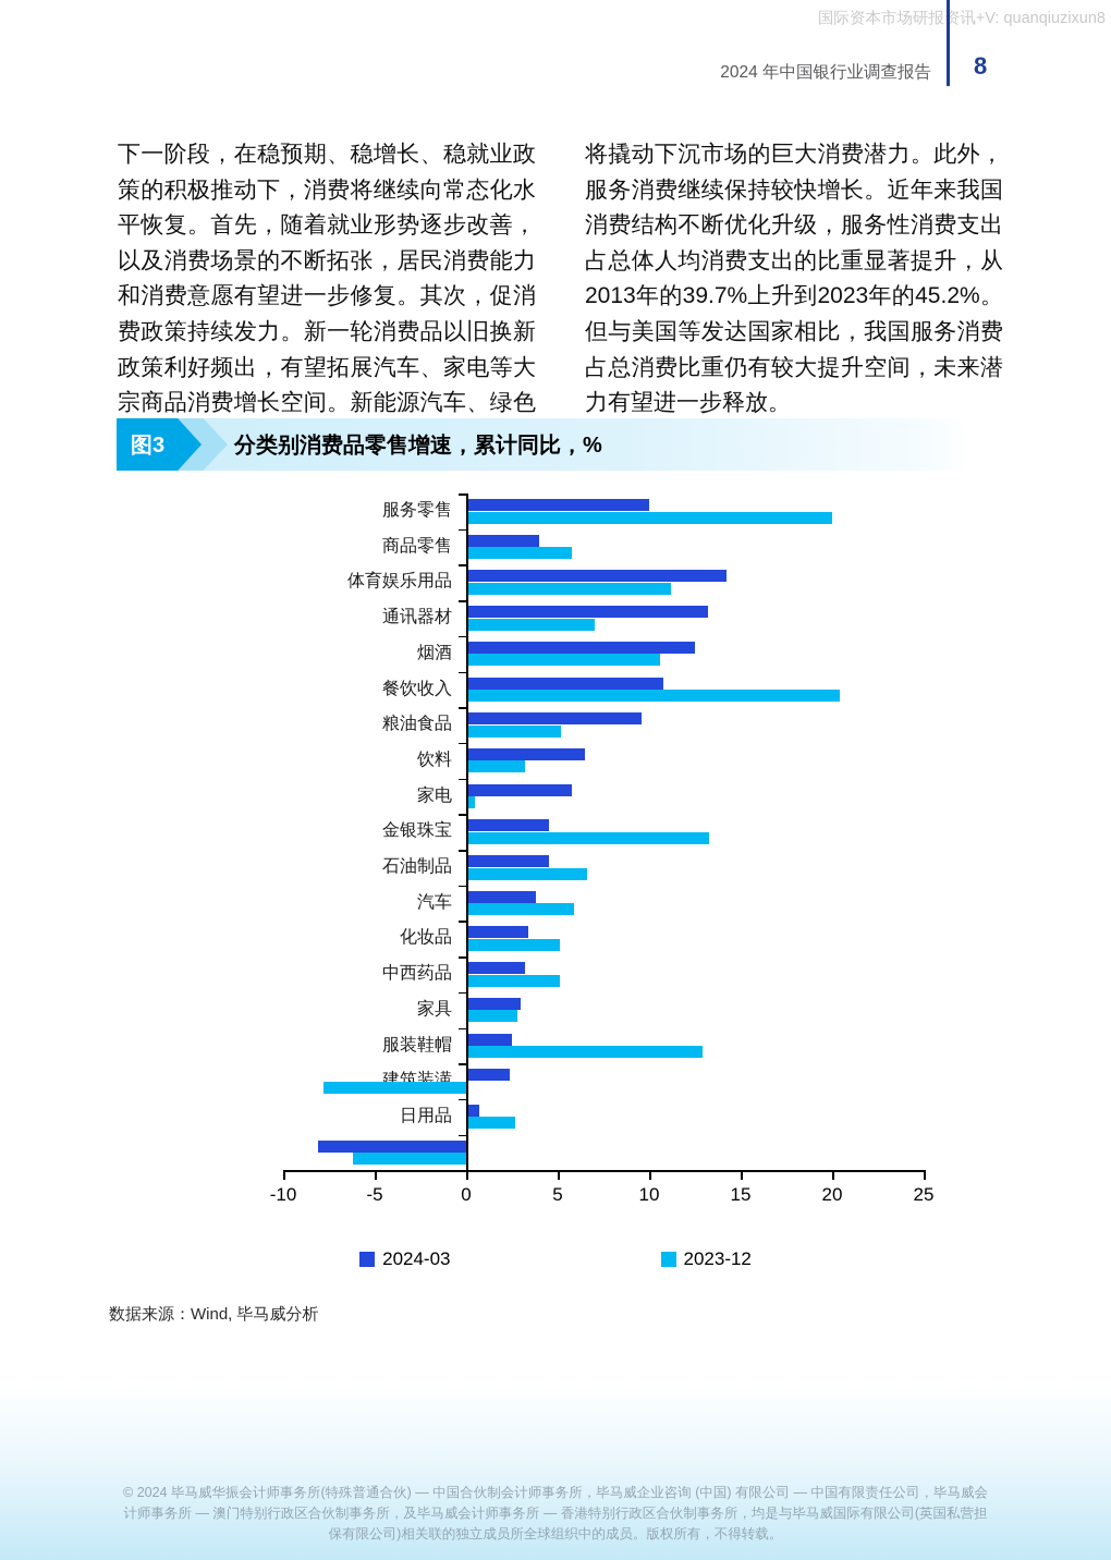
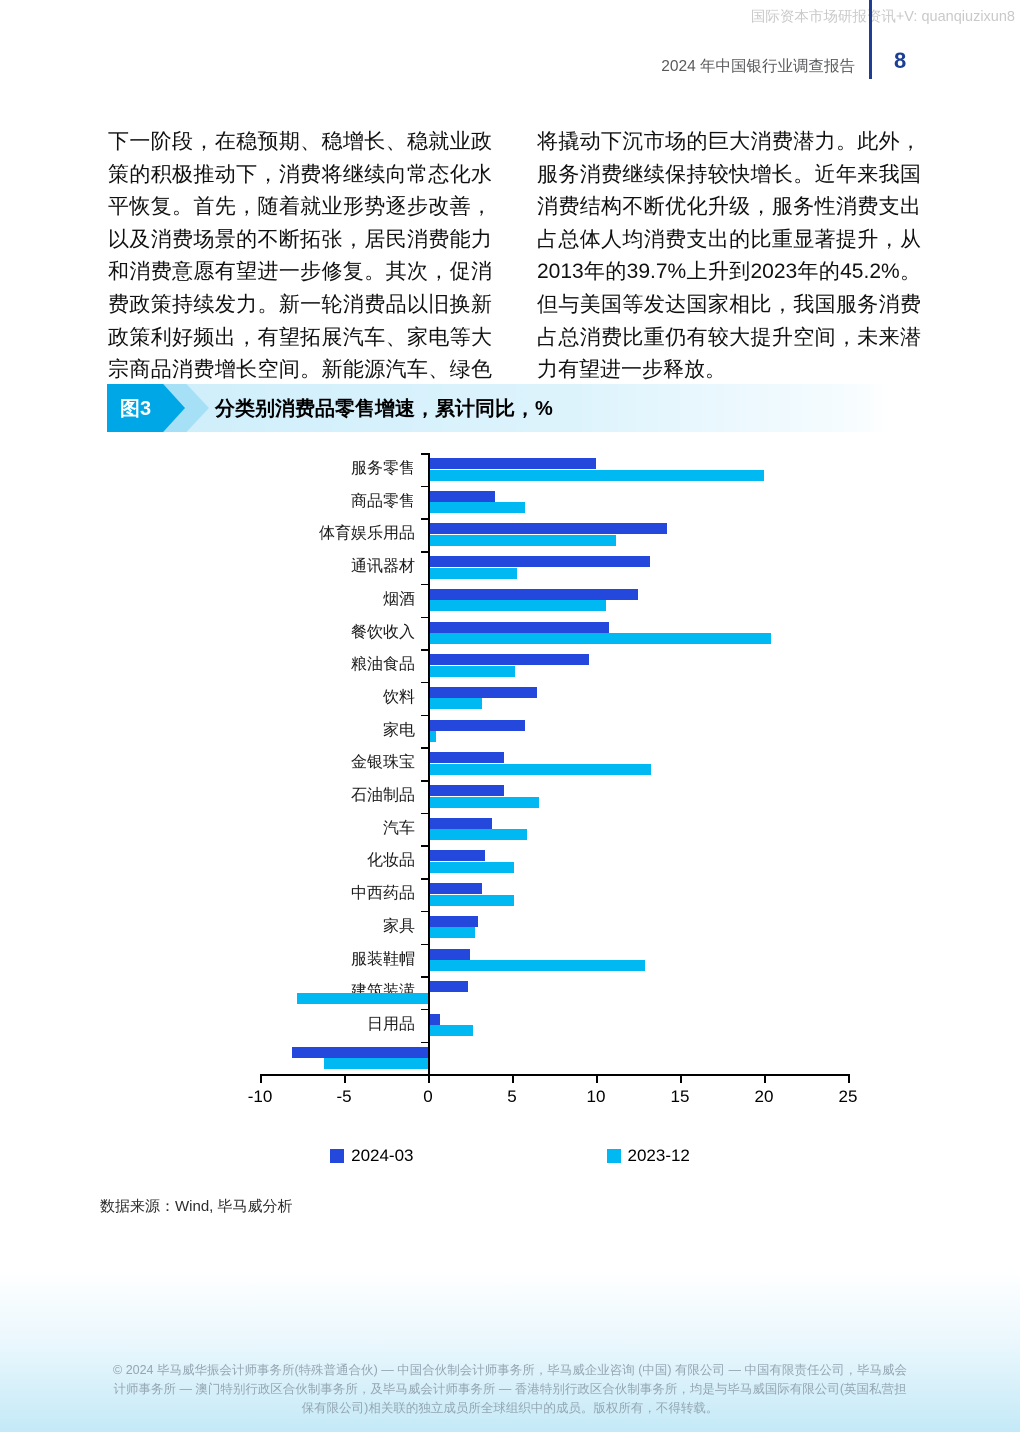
2023-12/通讯器材: 7.0 -> 5.3
